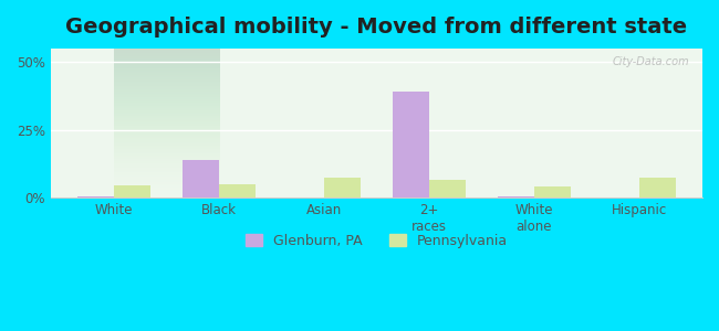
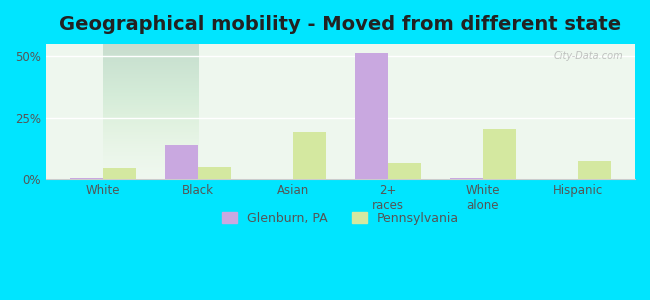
Pennsylvania/Asian: 7.5% -> 19.0%
Glenburn, PA/2+ races: 39.0% -> 51.5%
Pennsylvania/White alone: 4.0% -> 20.5%
